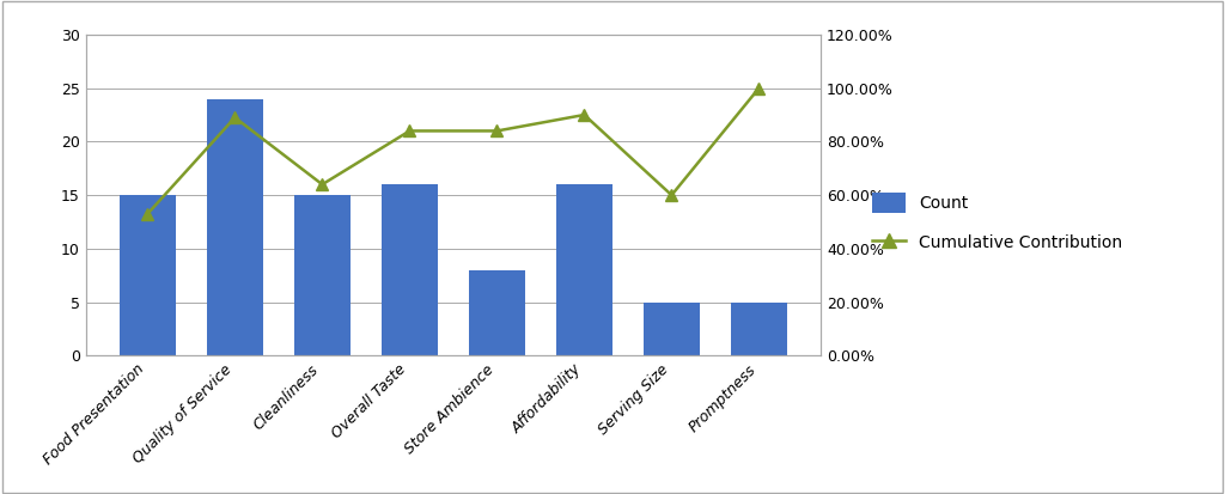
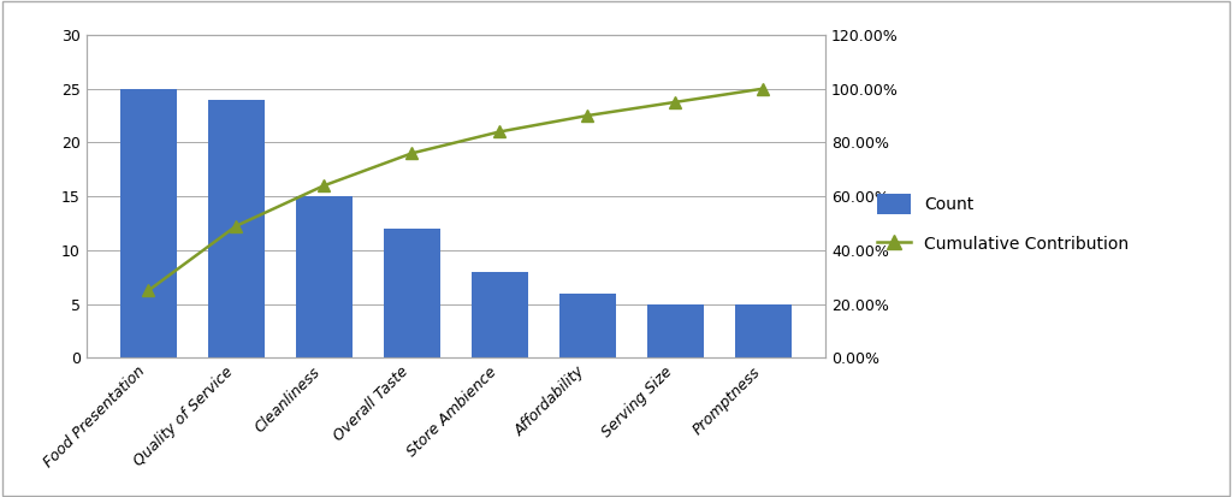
Count/Food Presentation: 15 -> 25
Cumulative Contribution/Food Presentation: 53% -> 25%
Cumulative Contribution/Quality of Service: 89% -> 49%
Count/Overall Taste: 16 -> 12
Cumulative Contribution/Overall Taste: 84% -> 76%
Count/Affordability: 16 -> 6
Cumulative Contribution/Serving Size: 60% -> 95%
